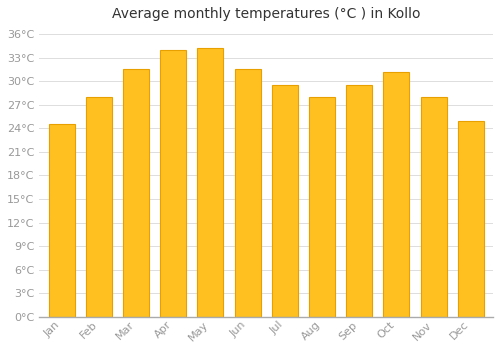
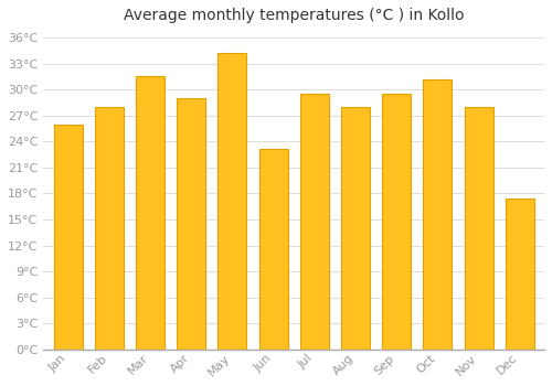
Jan: 24.5°C -> 26.0°C
Apr: 34.0°C -> 29.0°C
Jun: 31.5°C -> 23.2°C
Dec: 25.0°C -> 17.4°C
